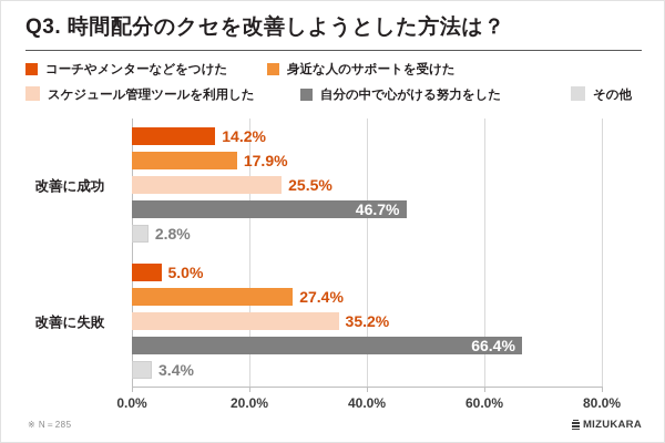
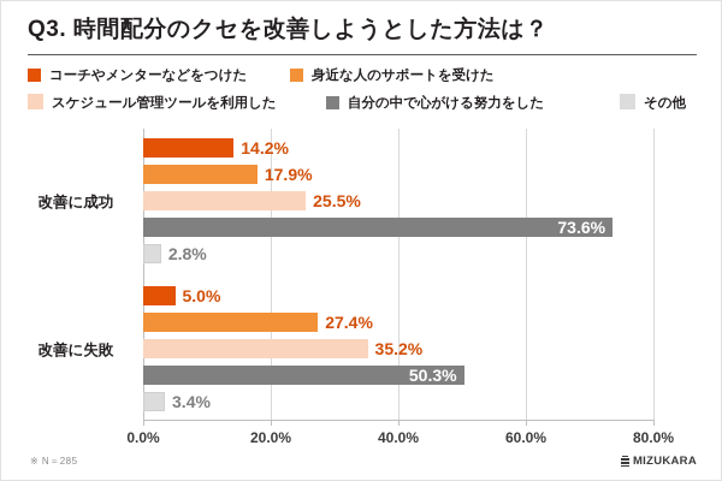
自分の中で心がける努力をした/改善に成功: 46.7% -> 73.6%
自分の中で心がける努力をした/改善に失敗: 66.4% -> 50.3%
